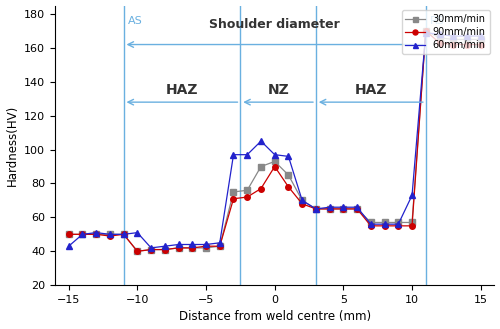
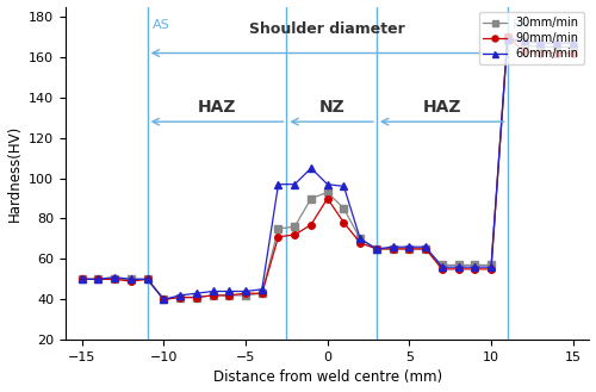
60mm/min/−15: 43 -> 50
60mm/min/−10: 51 -> 40
60mm/min/10: 73 -> 56
